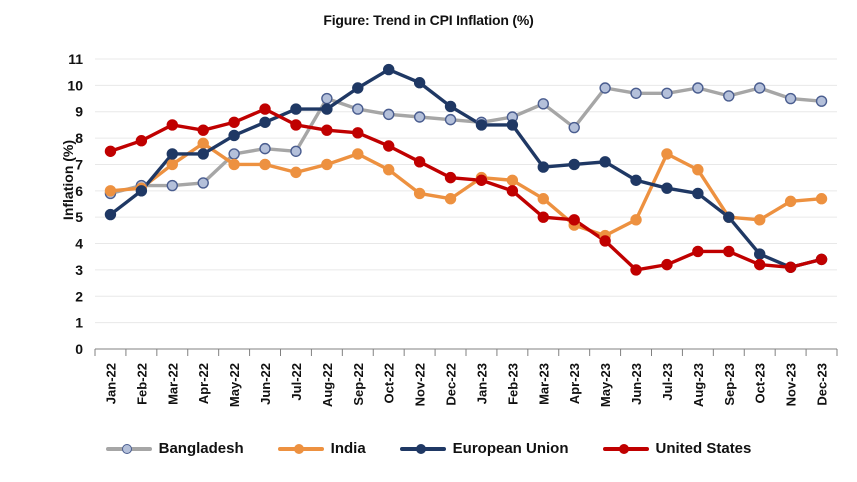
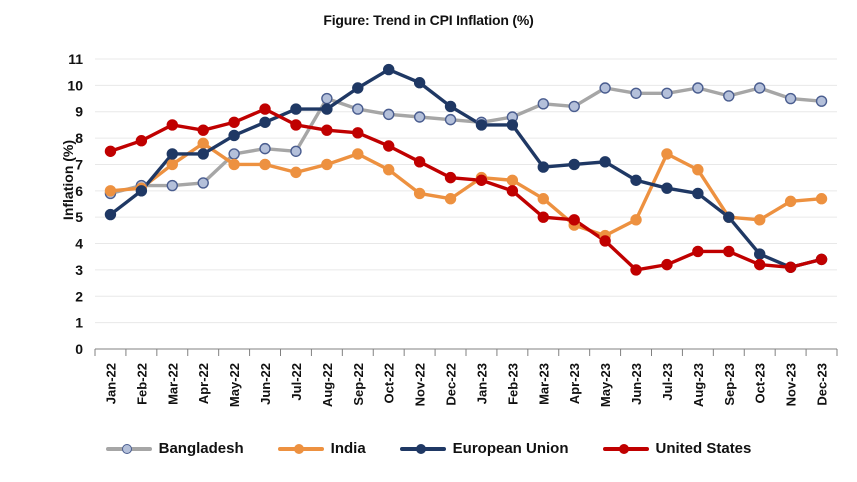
Bangladesh/Apr-23: 8.4 -> 9.2
